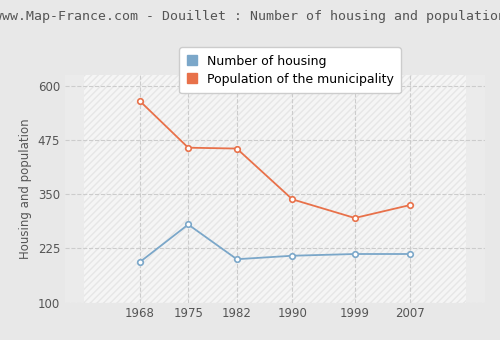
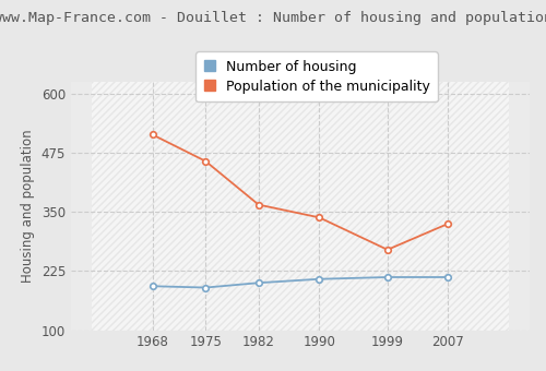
Population of the municipality/1968: 565 -> 513
Number of housing/1975: 280 -> 190
Population of the municipality/1982: 455 -> 365
Population of the municipality/1999: 295 -> 270
